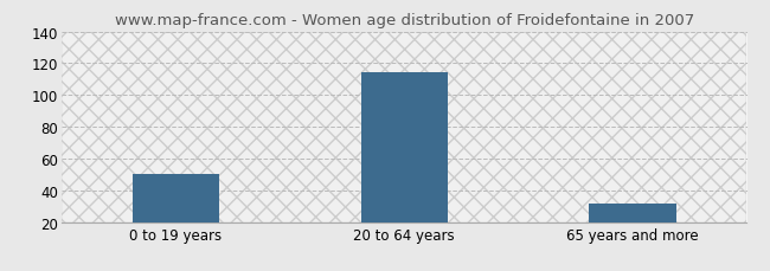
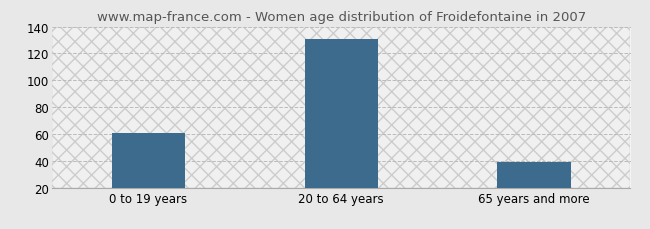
0 to 19 years: 50 -> 61
20 to 64 years: 114 -> 131
65 years and more: 32 -> 39
